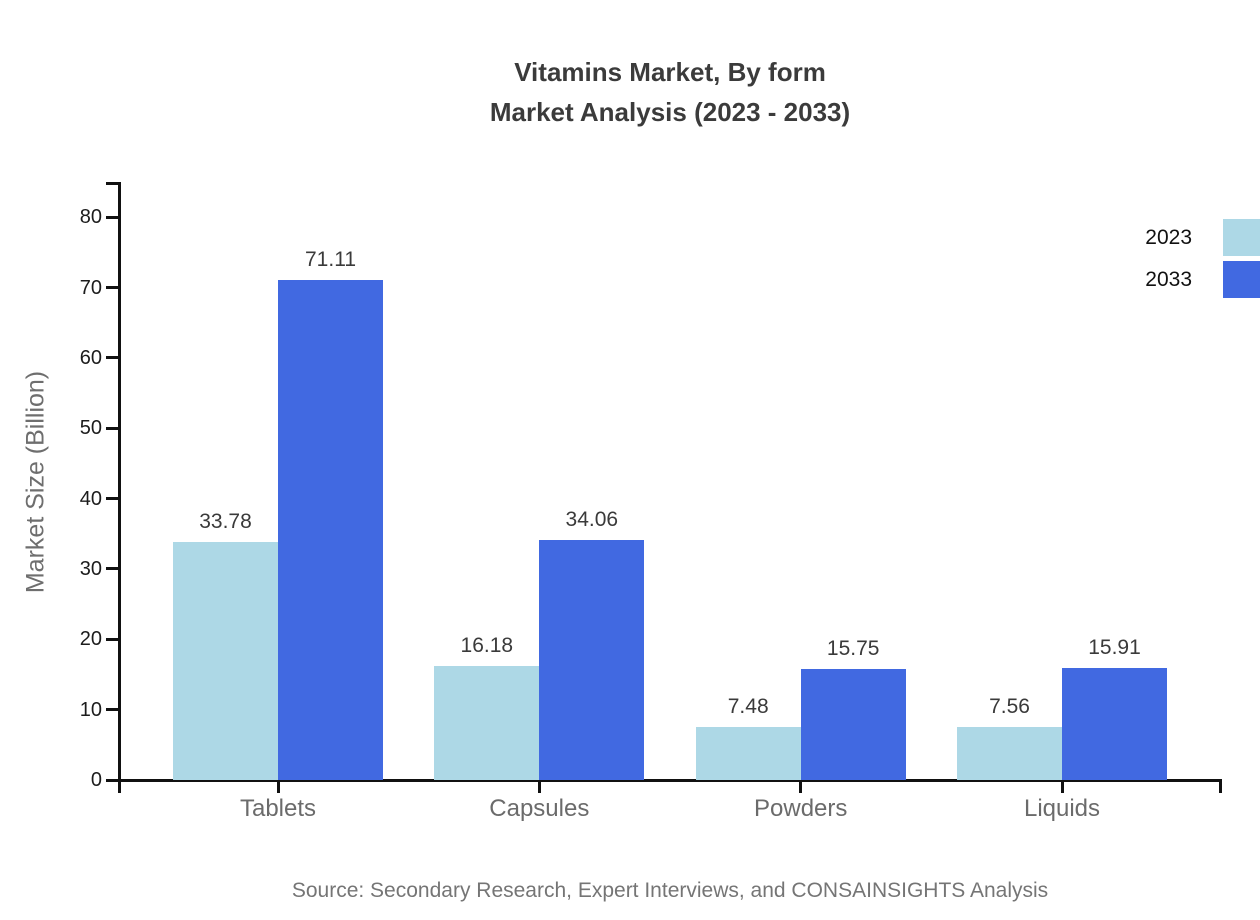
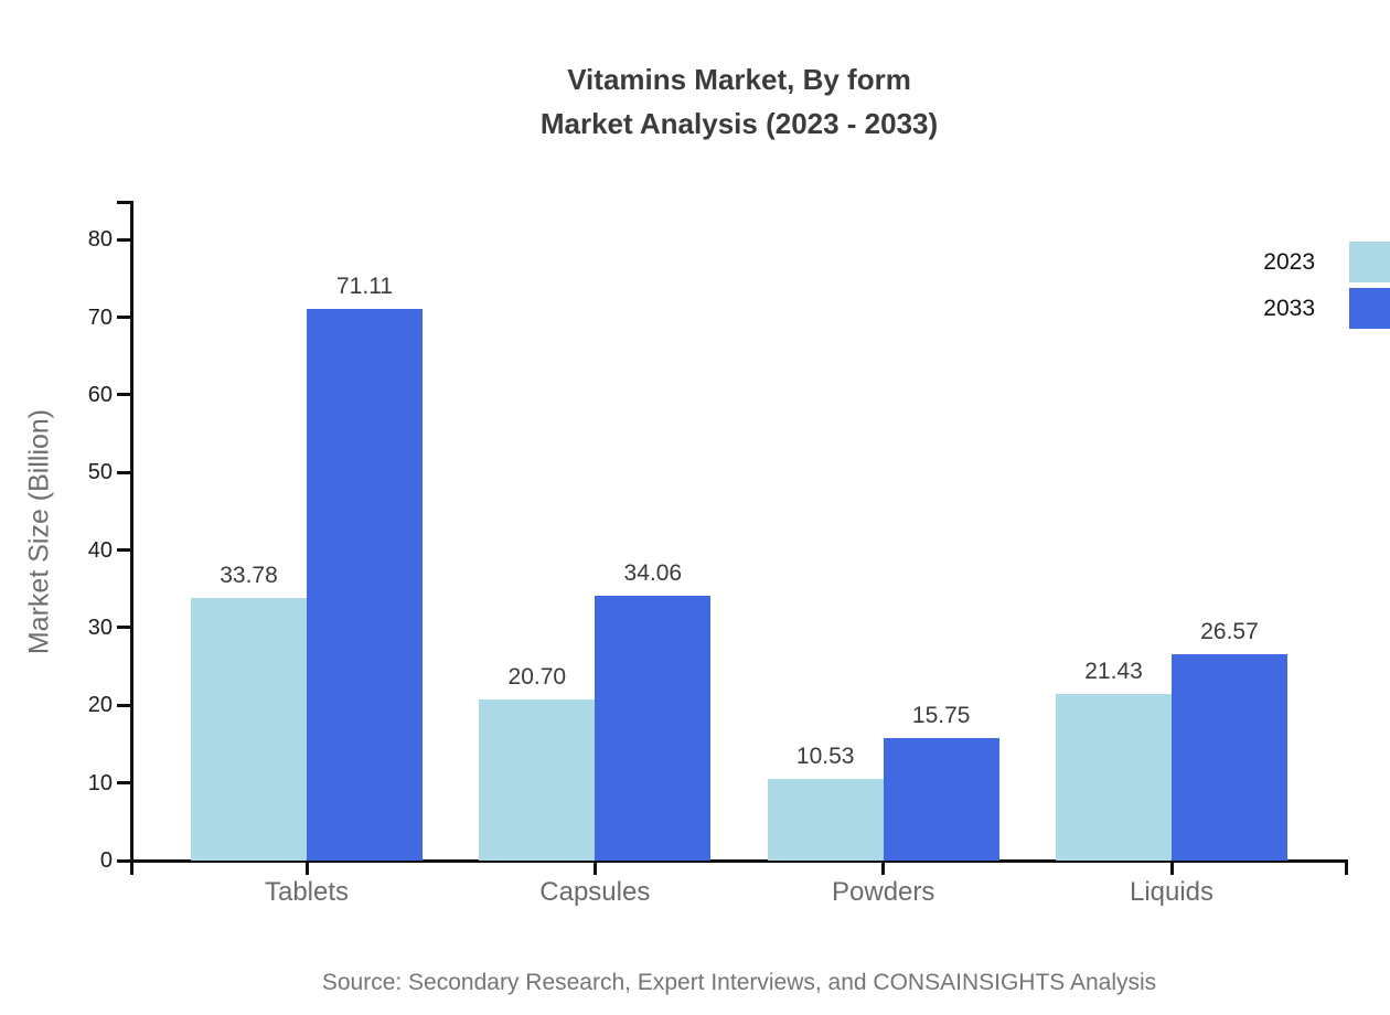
2023/Capsules: 16.18 -> 20.70
2023/Powders: 7.48 -> 10.53
2023/Liquids: 7.56 -> 21.43
2033/Liquids: 15.91 -> 26.57
